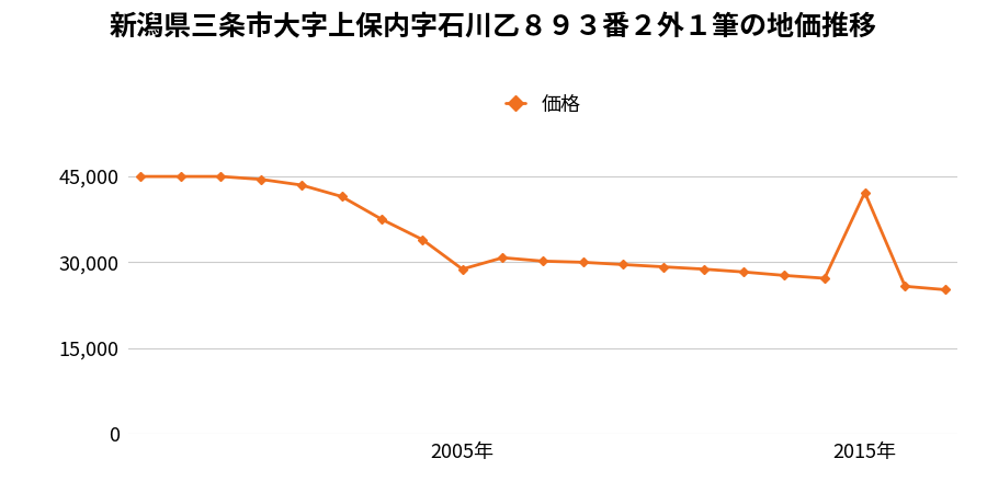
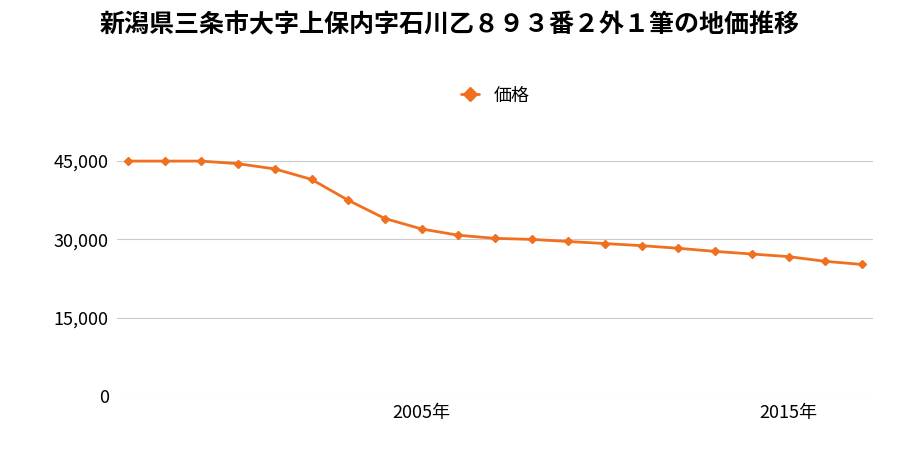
2005年: 28,800 -> 32,000
2015年: 42,200 -> 26,700
